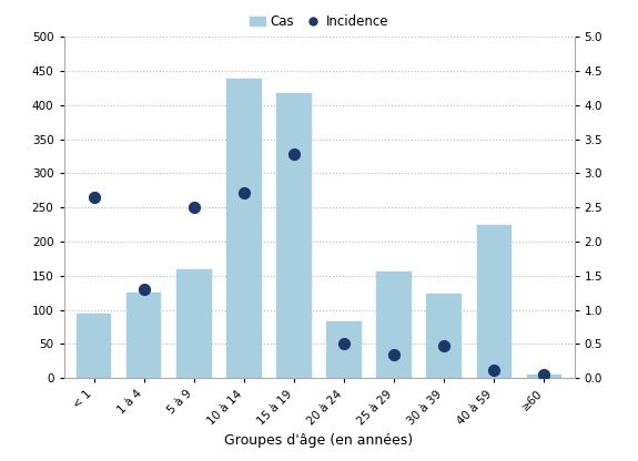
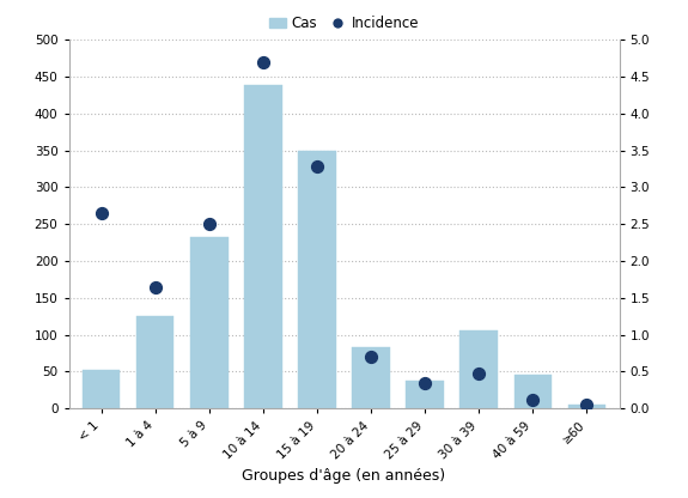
Cas/< 1: 94 -> 52
Incidence/1 à 4: 1.30 -> 1.65
Cas/5 à 9: 160 -> 232
Incidence/10 à 14: 2.72 -> 4.70
Cas/15 à 19: 418 -> 350
Incidence/20 à 24: 0.50 -> 0.70
Cas/25 à 29: 156 -> 38
Cas/30 à 39: 124 -> 105
Cas/40 à 59: 224 -> 45
